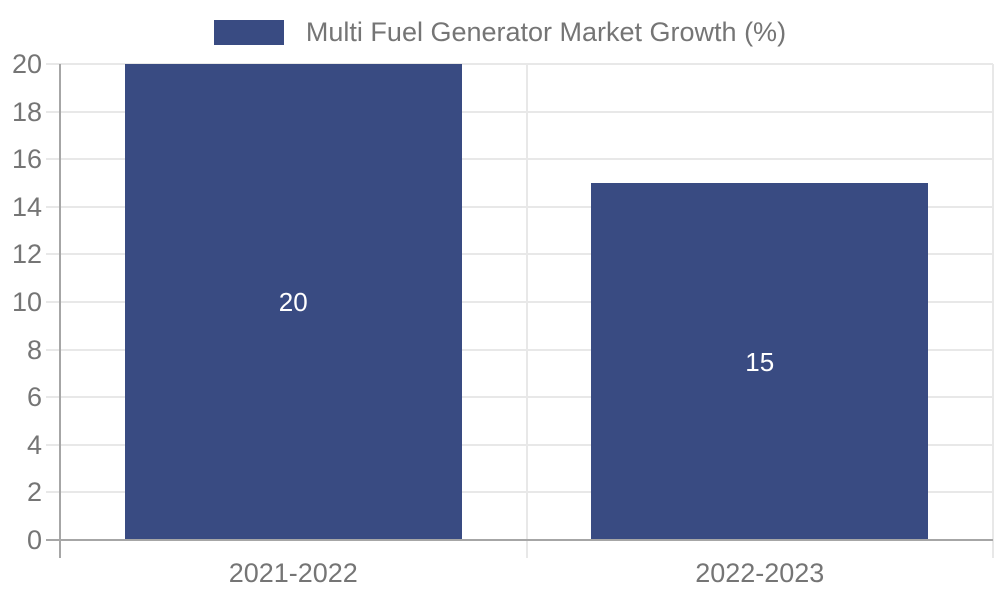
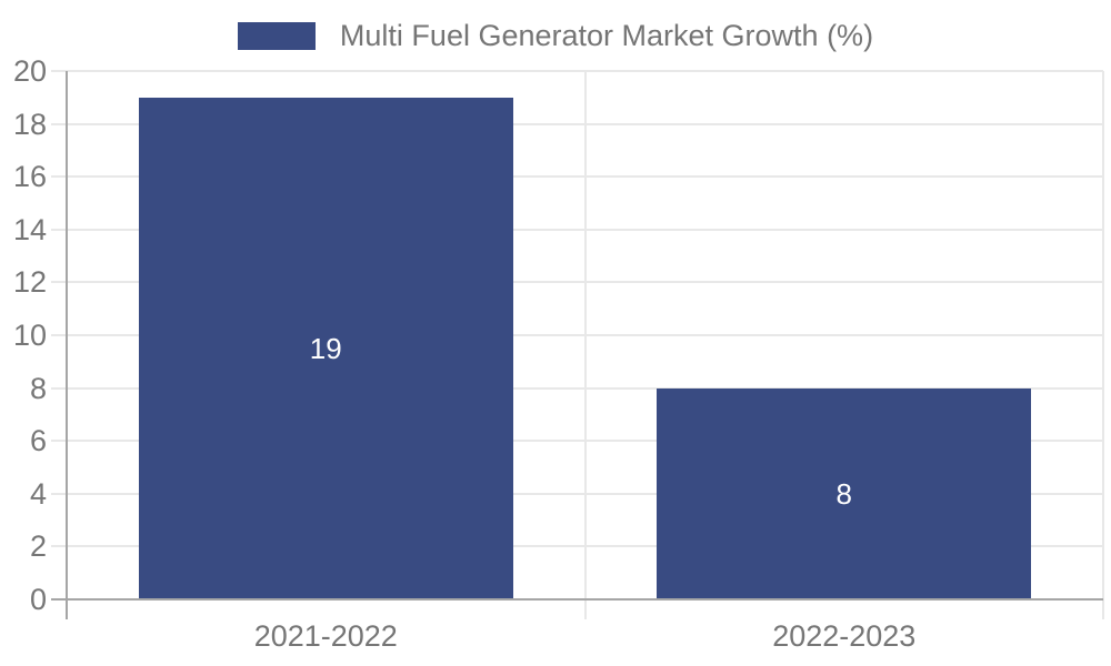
2021-2022: 20 -> 19
2022-2023: 15 -> 8
